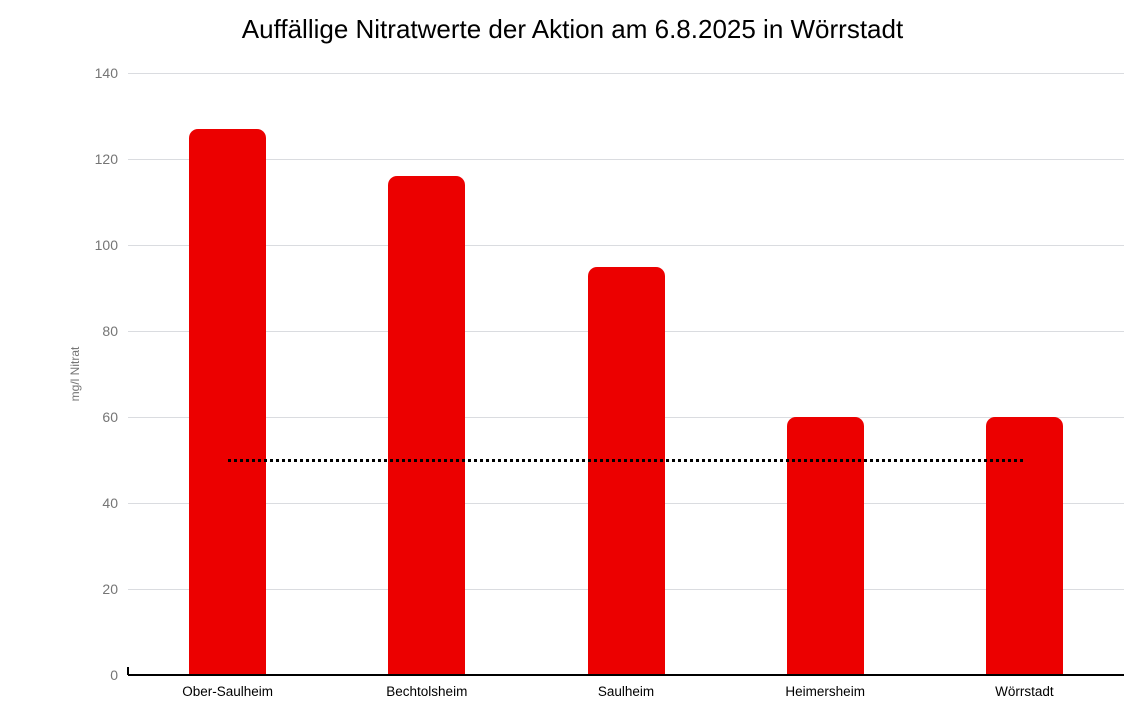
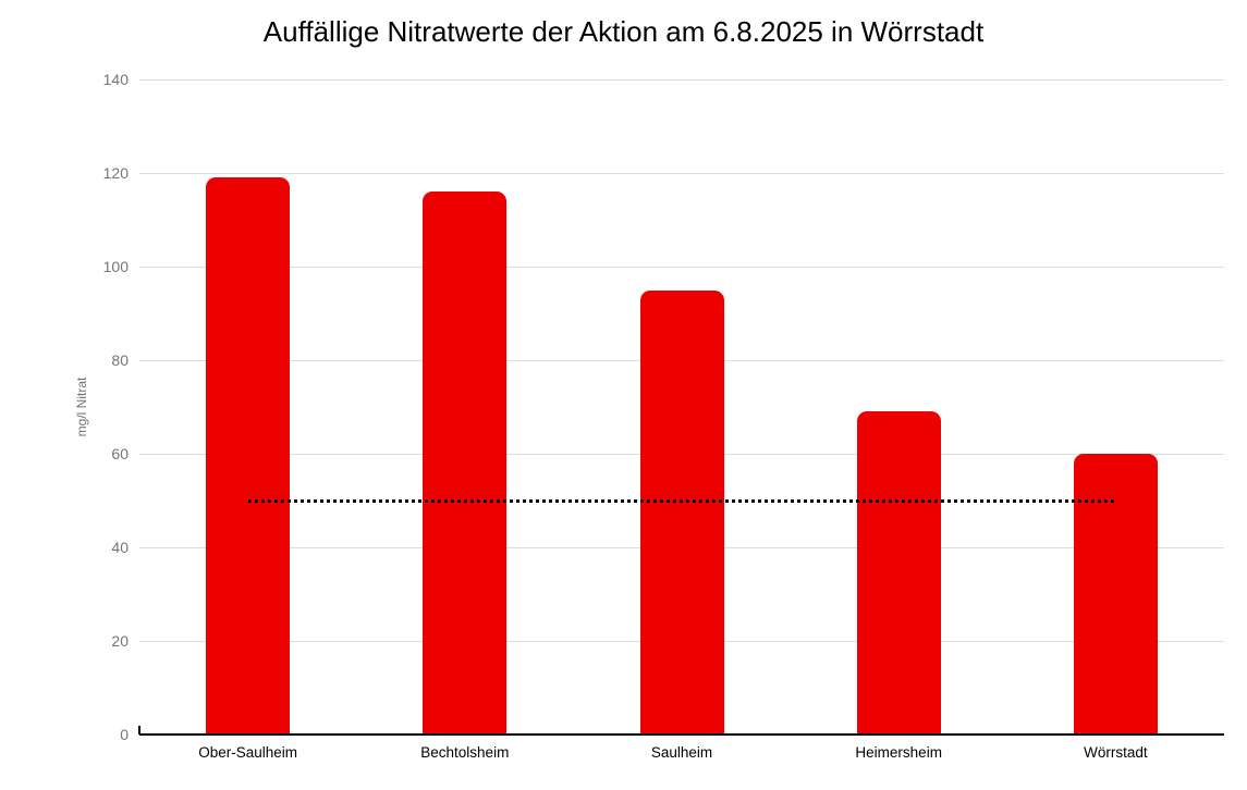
Ober-Saulheim: 127 -> 119
Heimersheim: 60 -> 69
